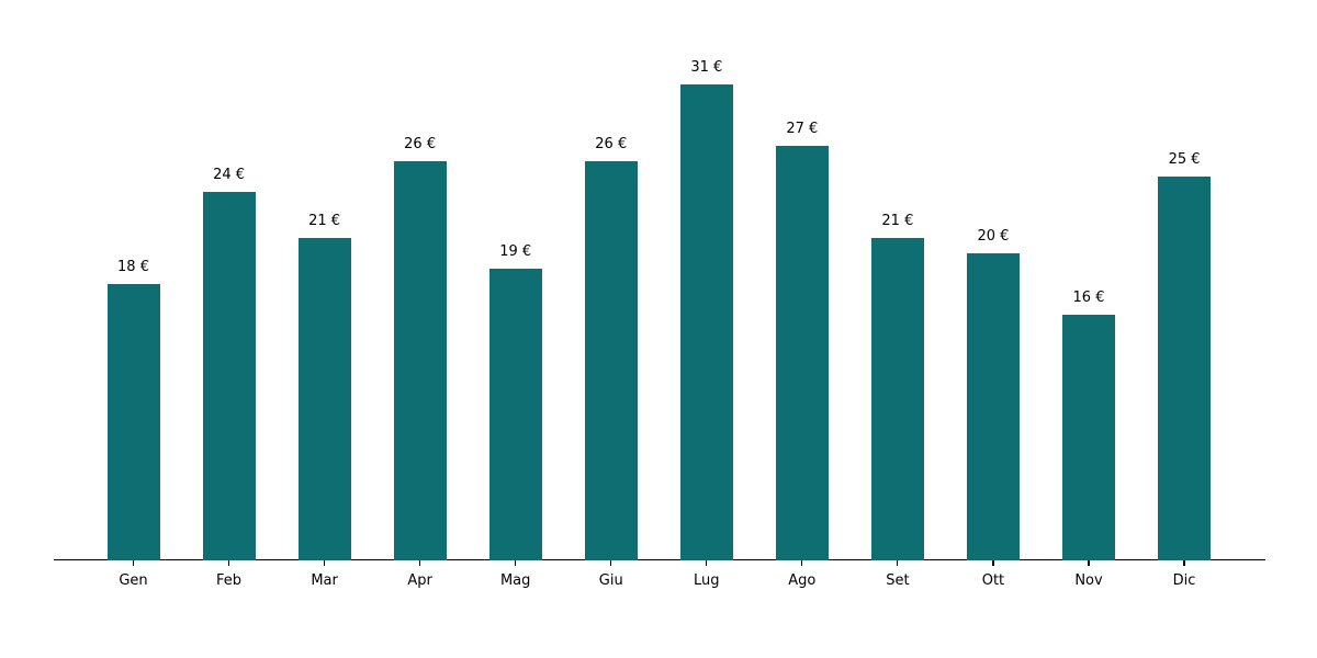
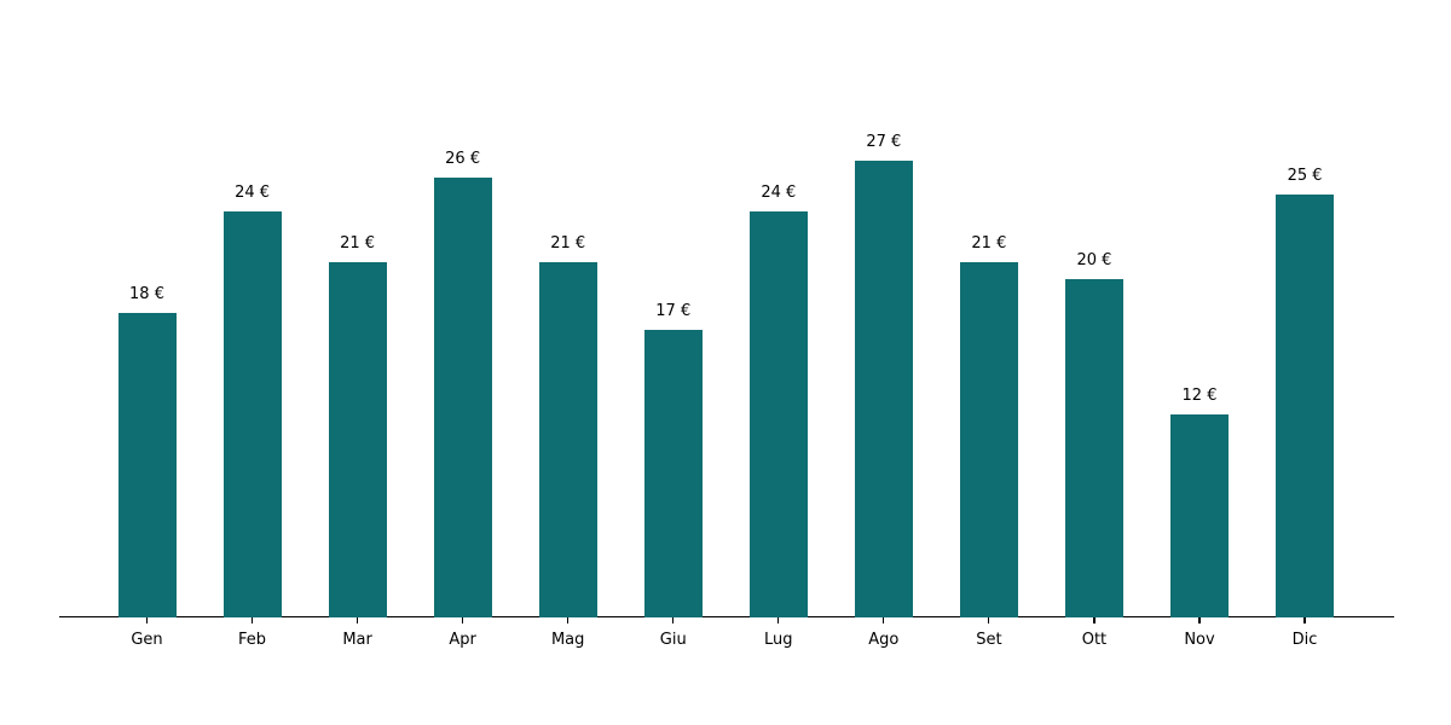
Mag: 19 -> 21
Giu: 26 -> 17
Lug: 31 -> 24
Nov: 16 -> 12
